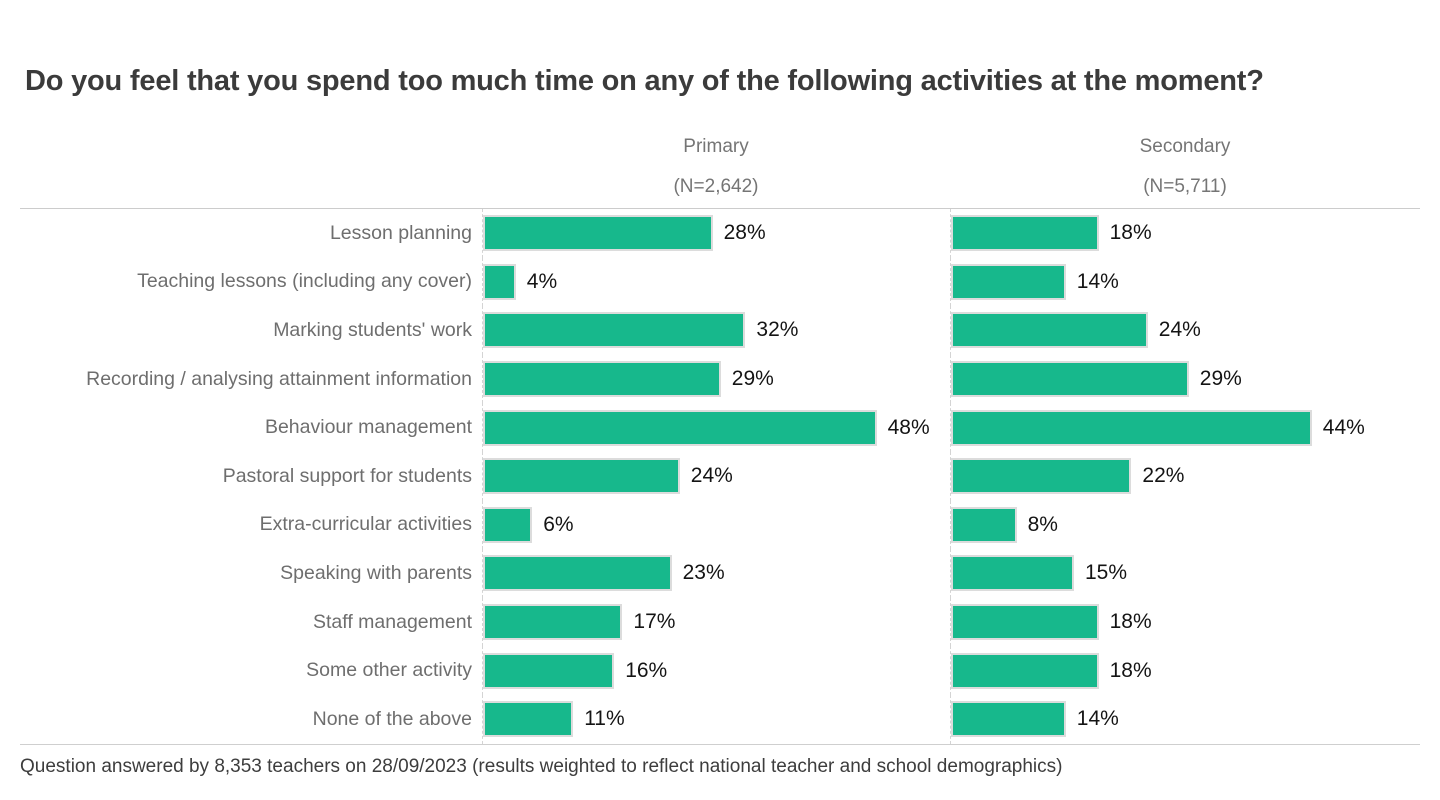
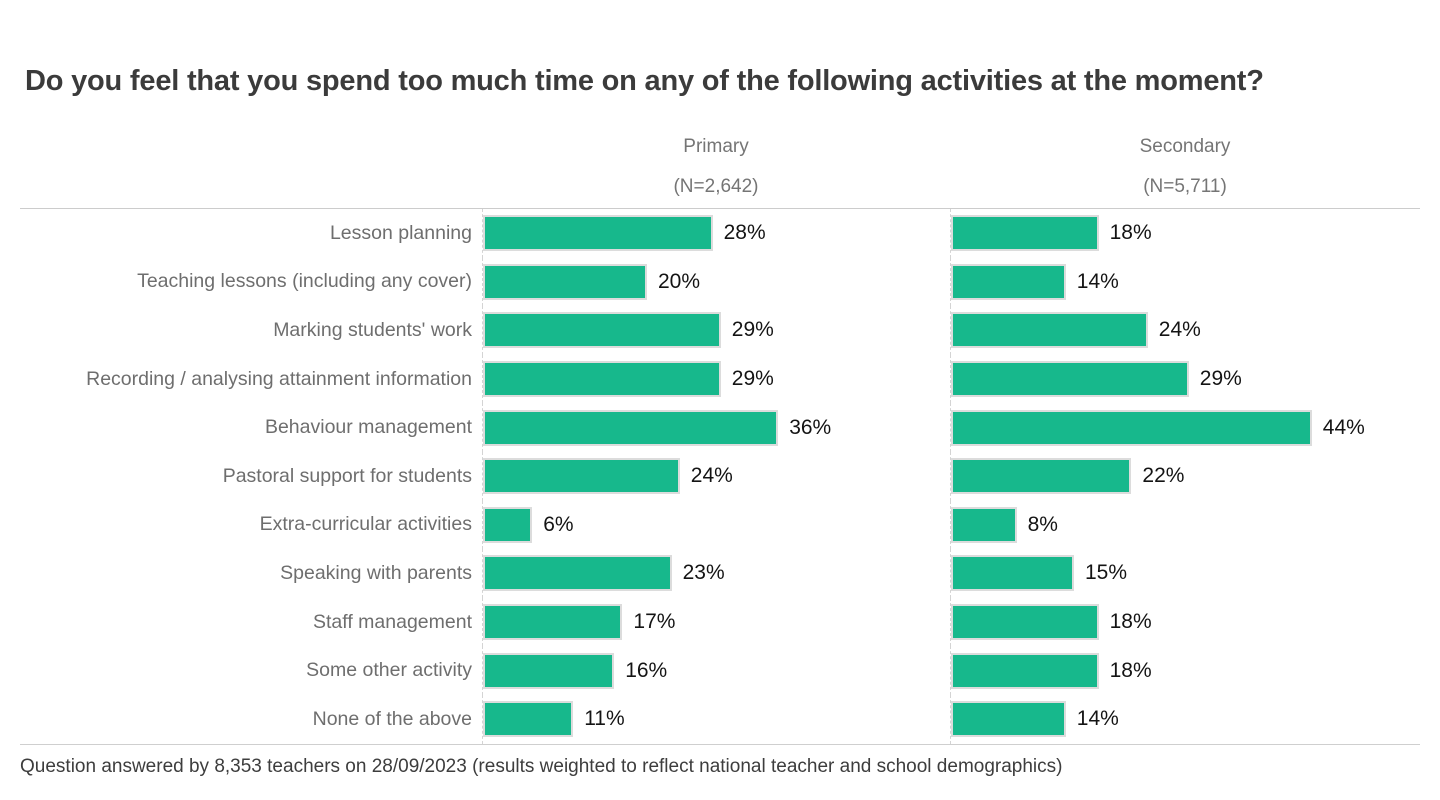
Primary/Teaching lessons (including any cover): 4% -> 20%
Primary/Marking students' work: 32% -> 29%
Primary/Behaviour management: 48% -> 36%
